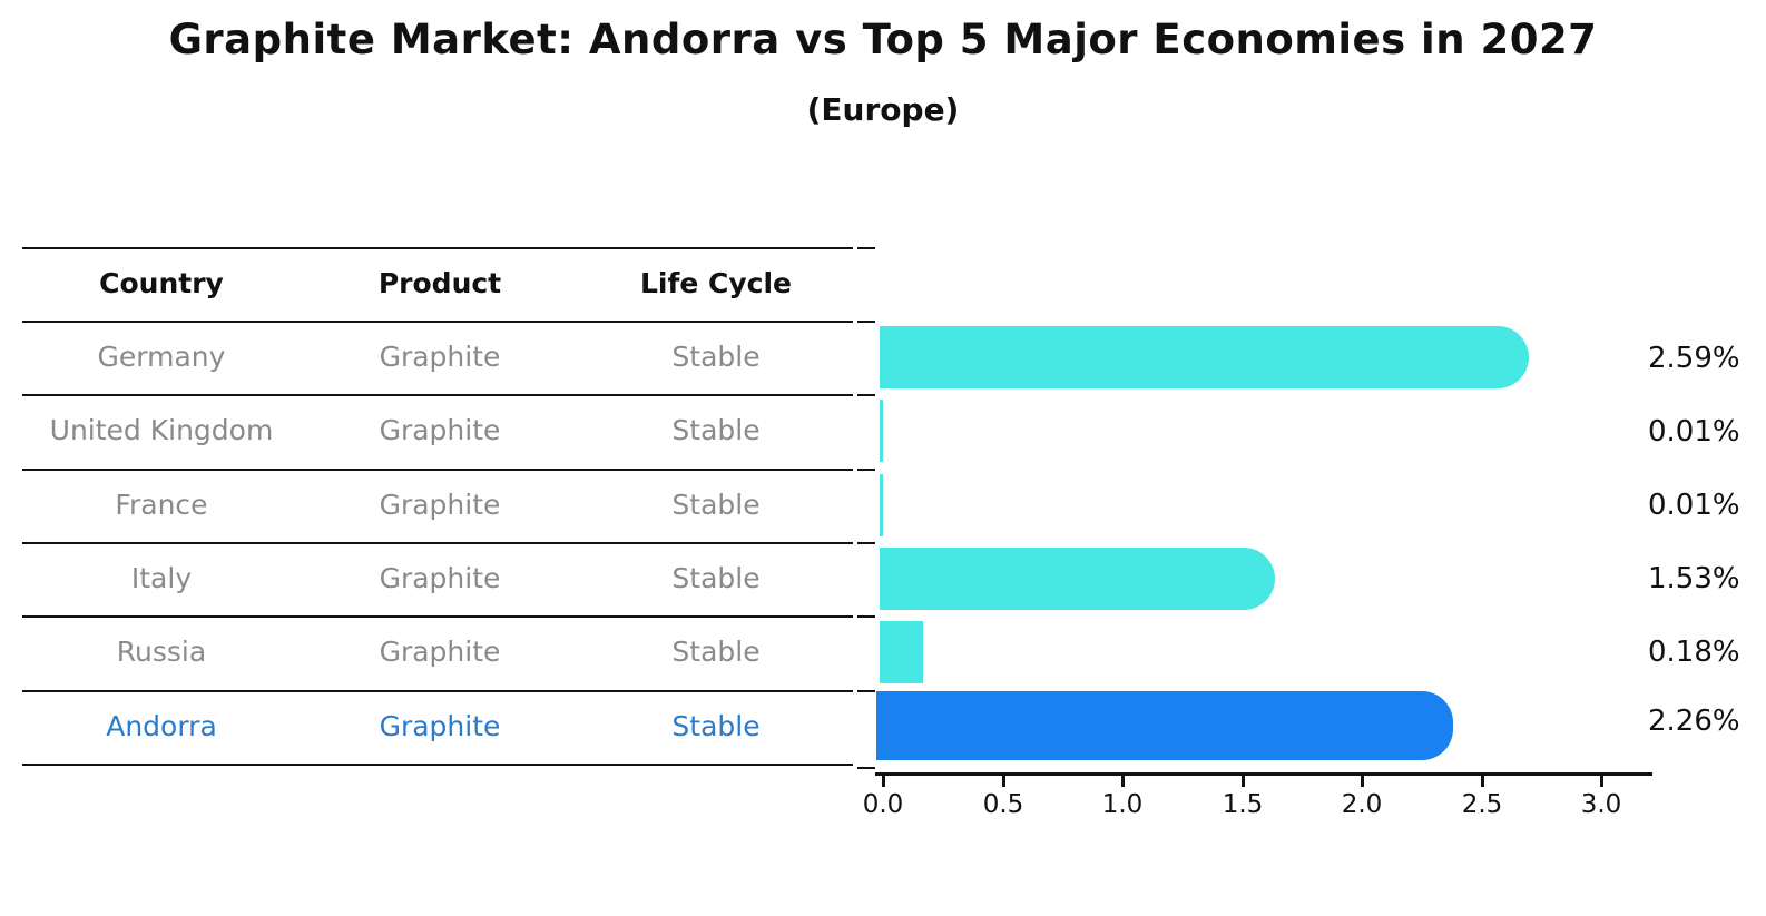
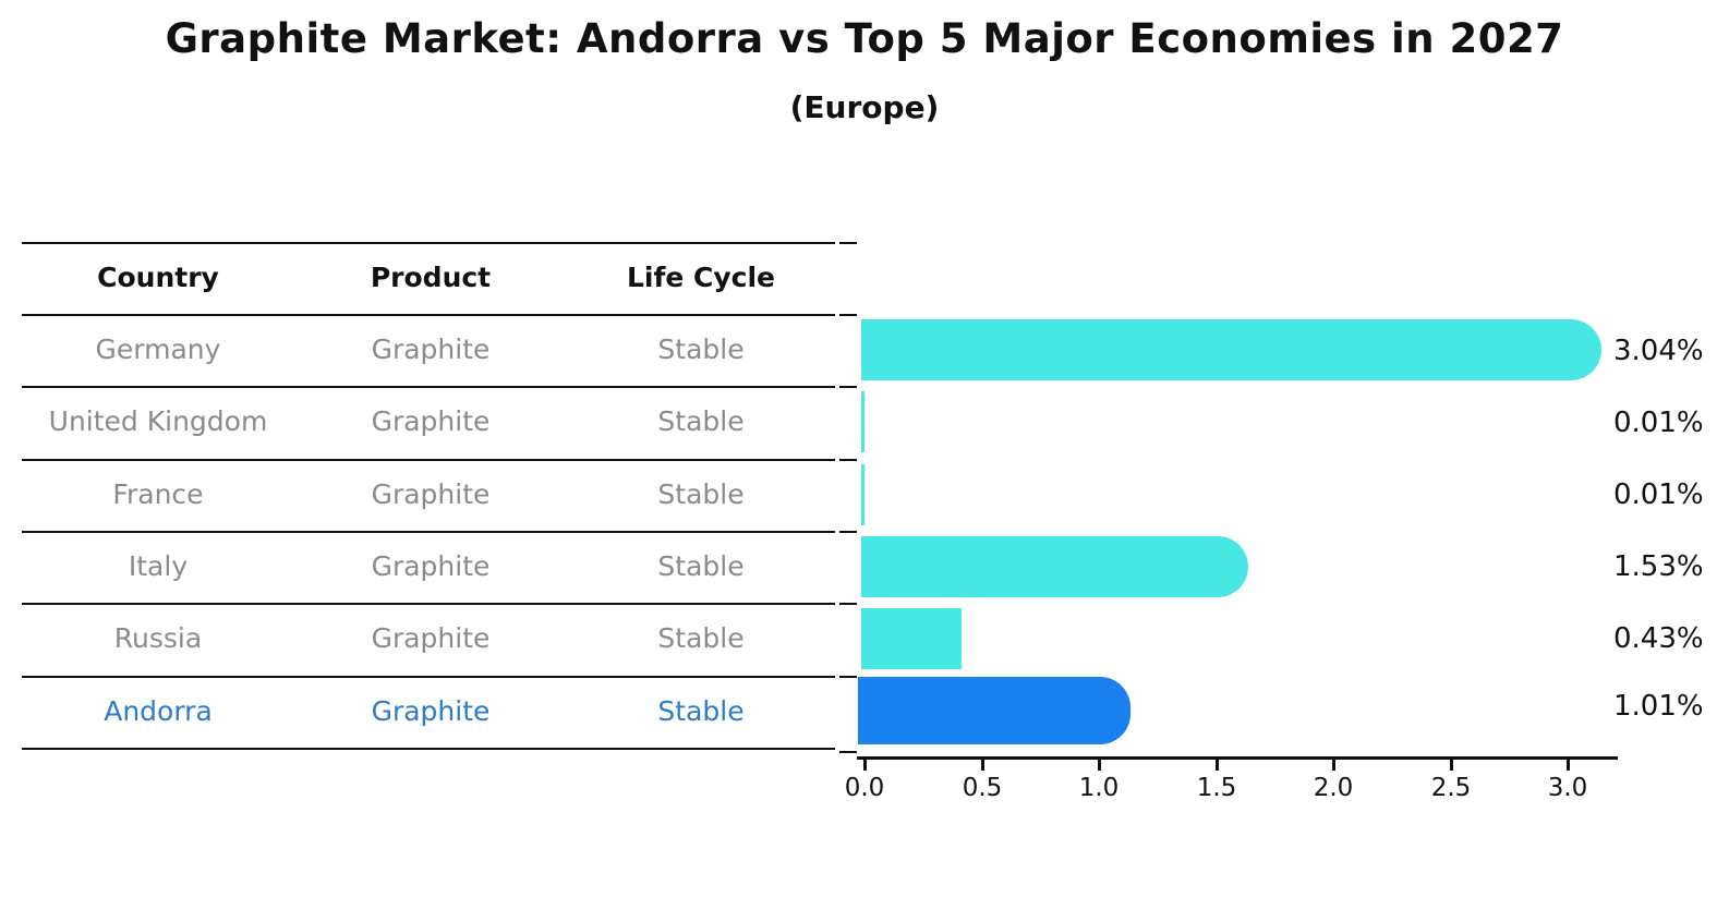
Germany: 2.59% -> 3.04%
Russia: 0.18% -> 0.43%
Andorra: 2.26% -> 1.01%
